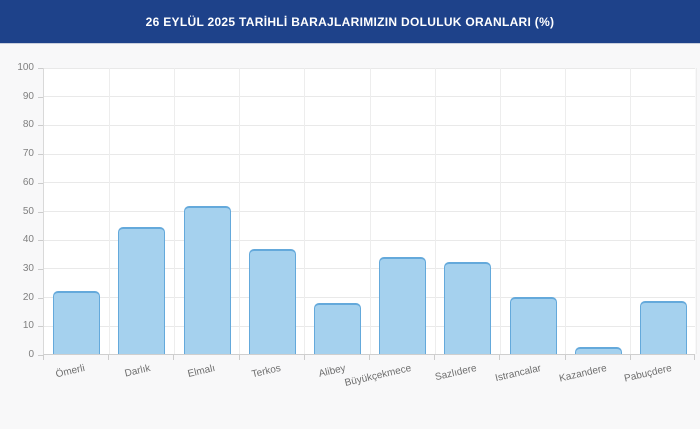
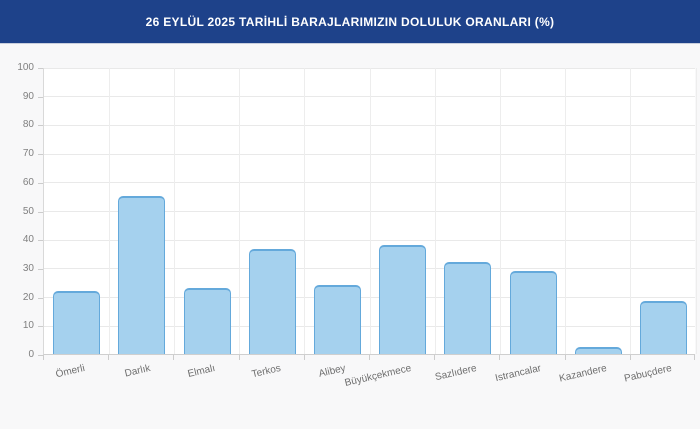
Darlık: 44 -> 55
Elmalı: 52 -> 23
Alibey: 18 -> 24
Büyükçekmece: 34 -> 38
Istrancalar: 20 -> 29
